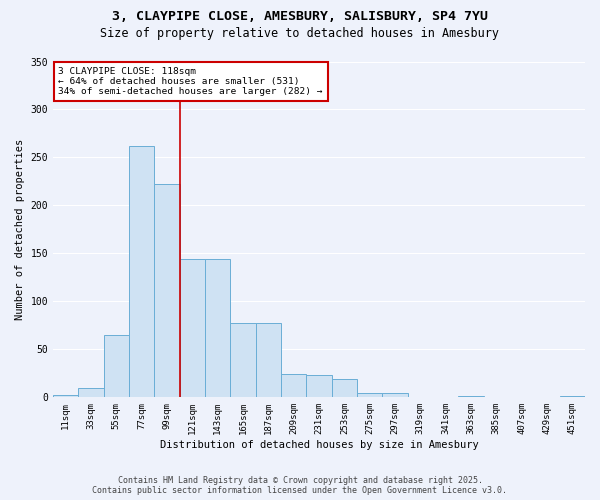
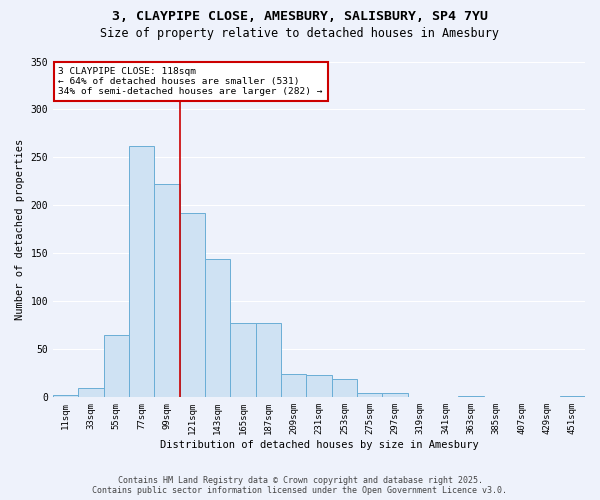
121sqm: 144 -> 192
